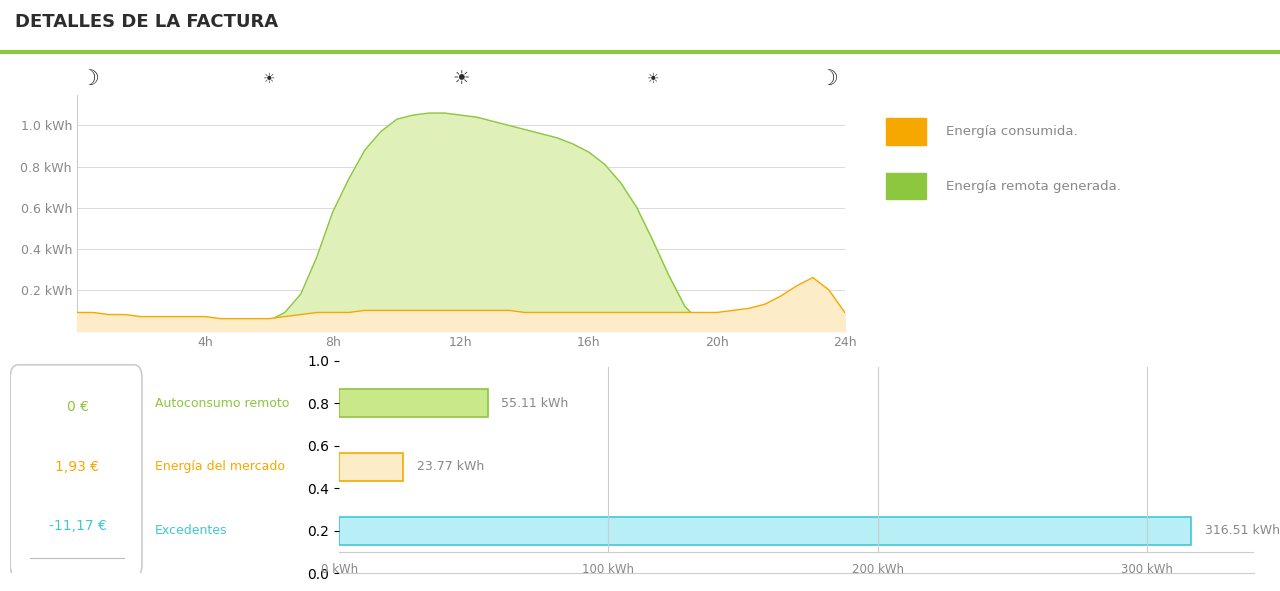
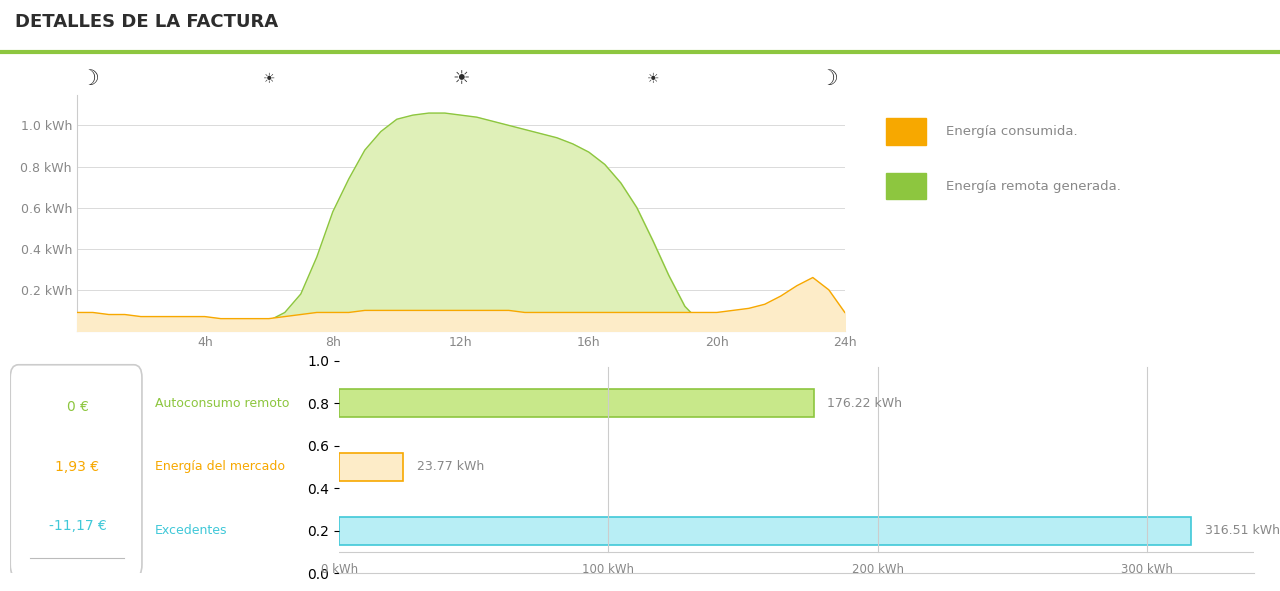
0.8: 55.11 -> 176.22
